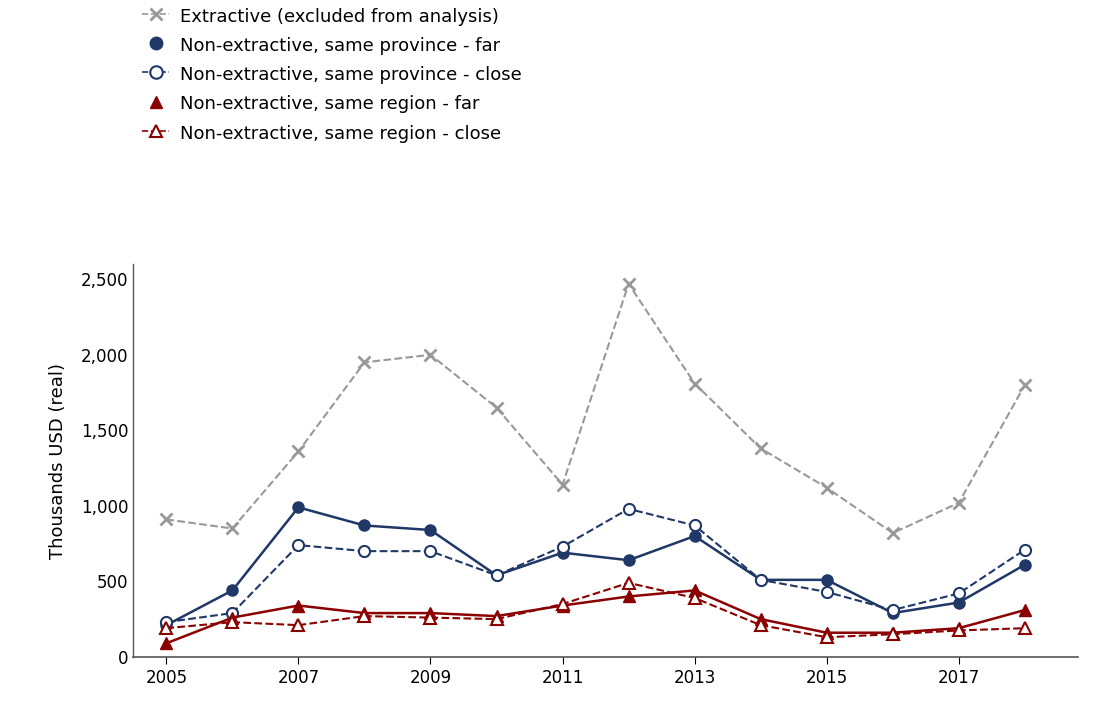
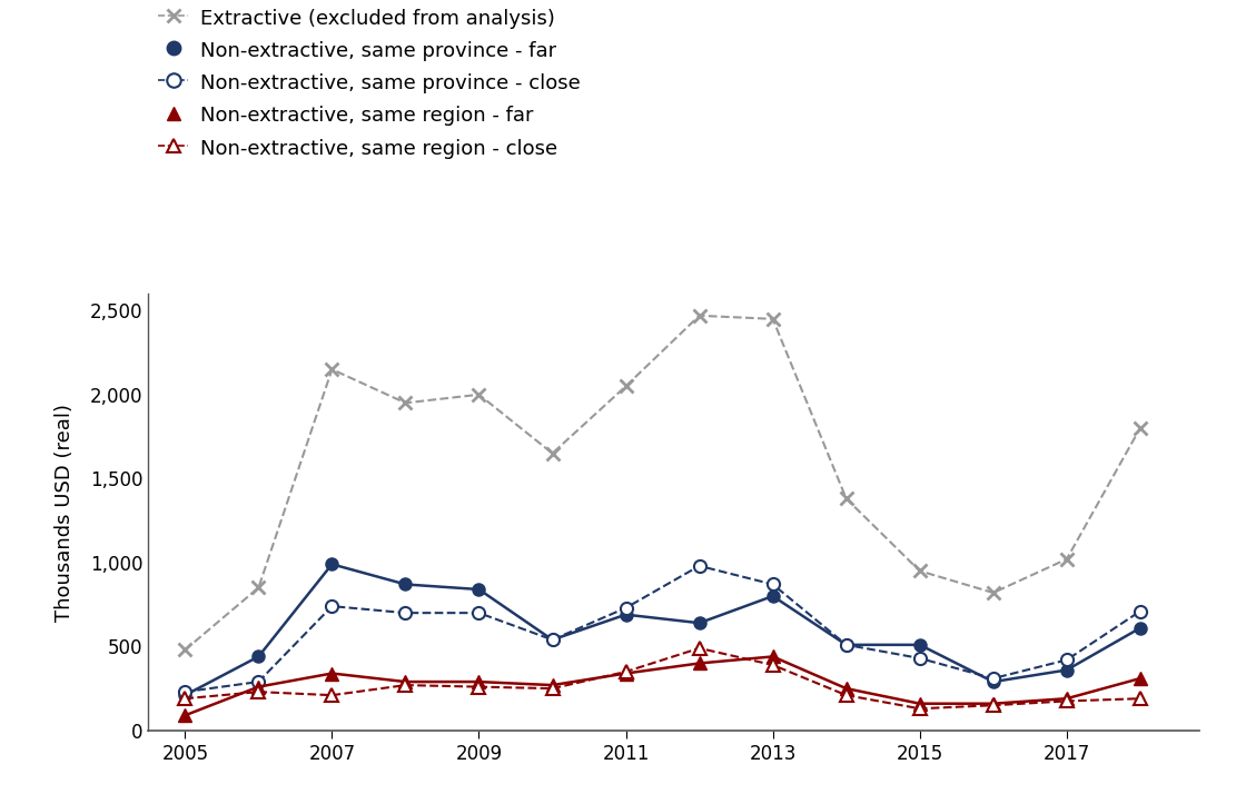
Extractive (excluded from analysis)/2005: 910 -> 480
Extractive (excluded from analysis)/2007: 1,360 -> 2,150
Extractive (excluded from analysis)/2011: 1,140 -> 2,050
Extractive (excluded from analysis)/2013: 1,810 -> 2,450
Extractive (excluded from analysis)/2015: 1,120 -> 950
